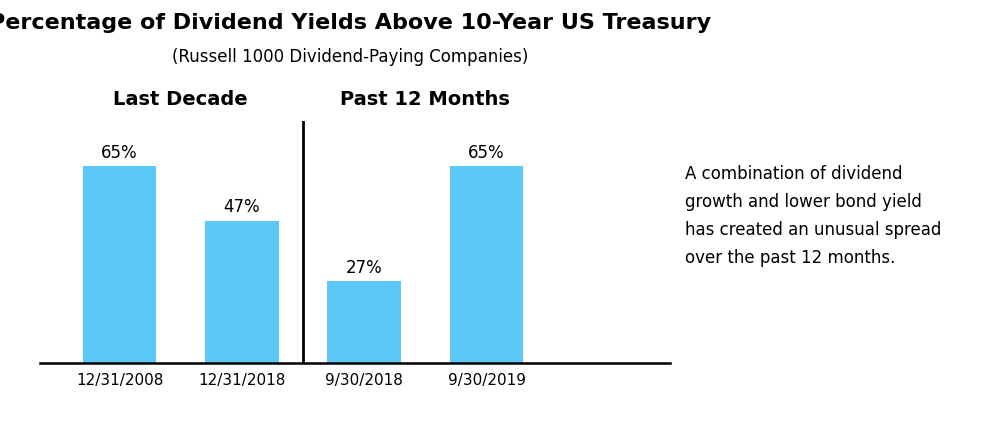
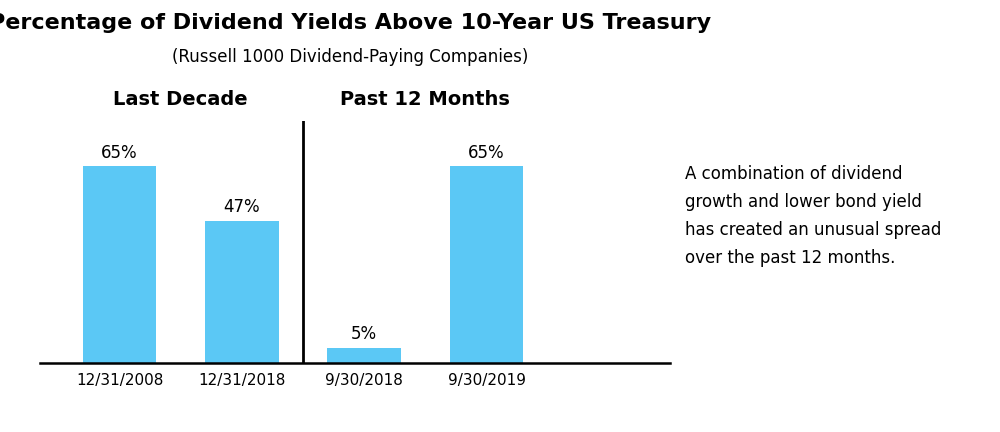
9/30/2018: 27% -> 5%
